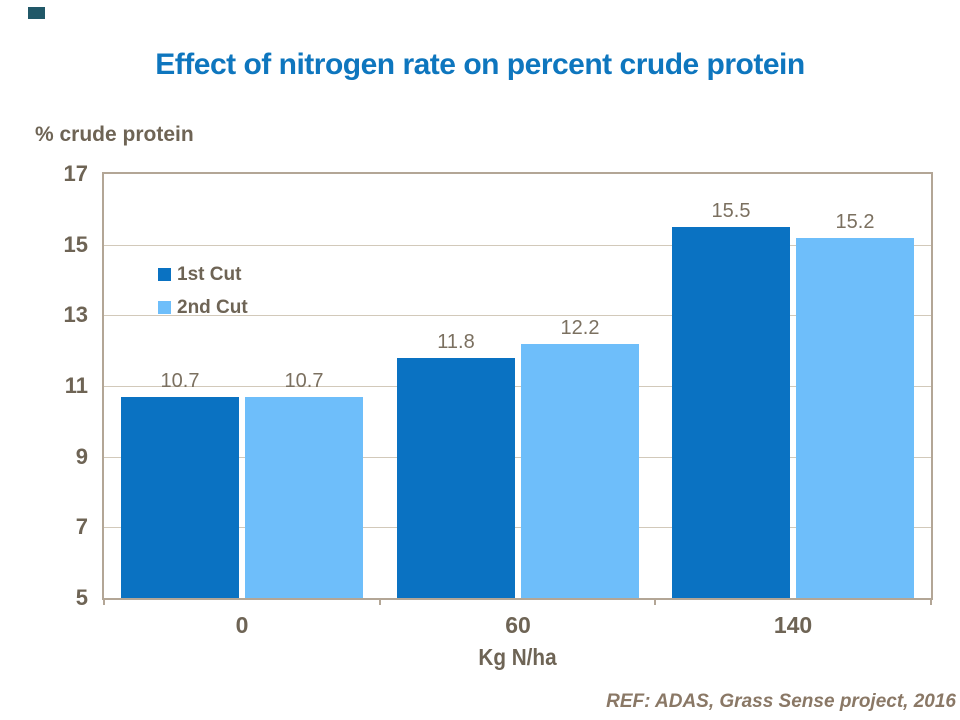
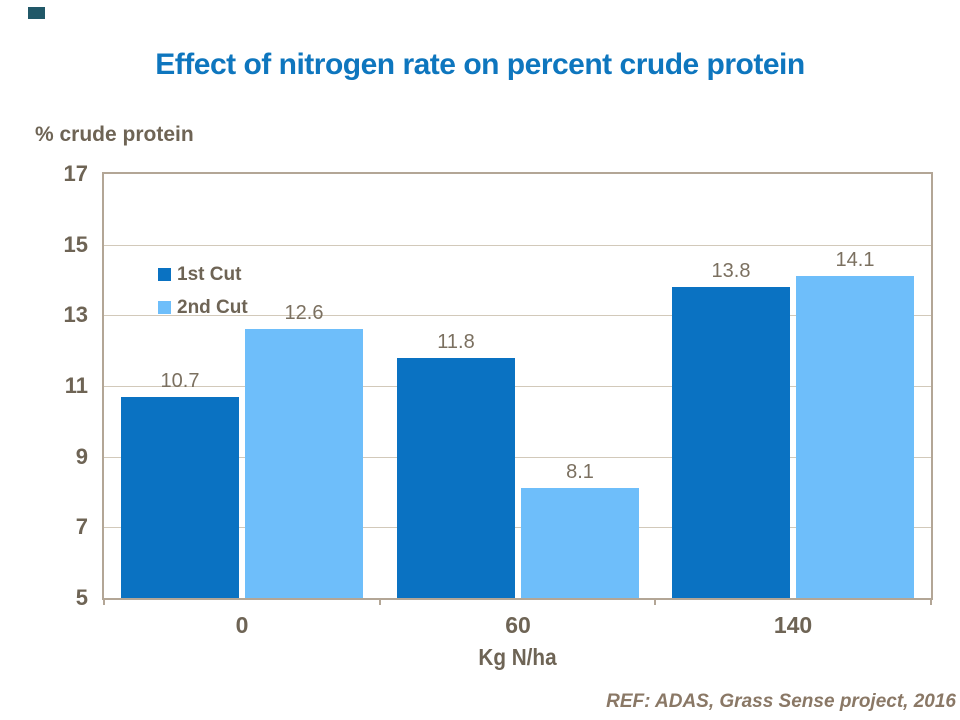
2nd Cut/0: 10.7 -> 12.6
2nd Cut/60: 12.2 -> 8.1
1st Cut/140: 15.5 -> 13.8
2nd Cut/140: 15.2 -> 14.1
